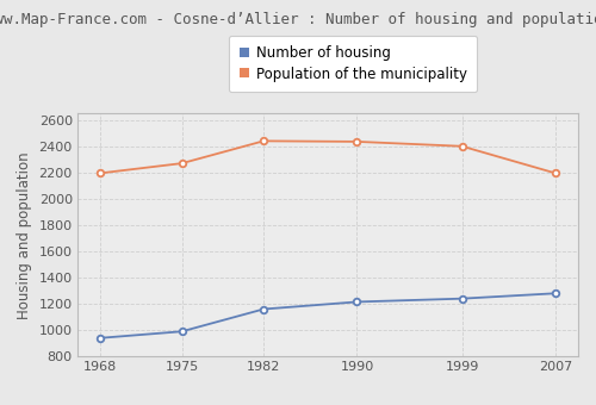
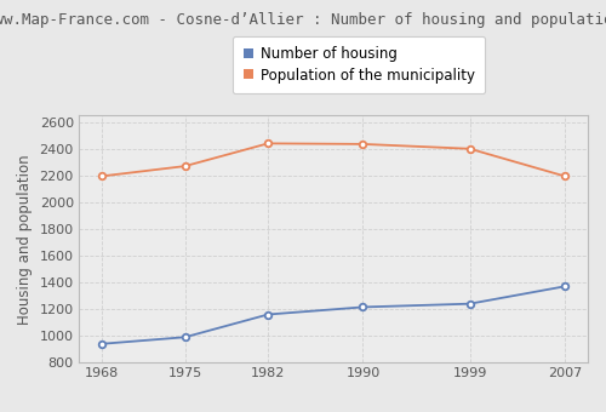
Number of housing/2007: 1280 -> 1370
